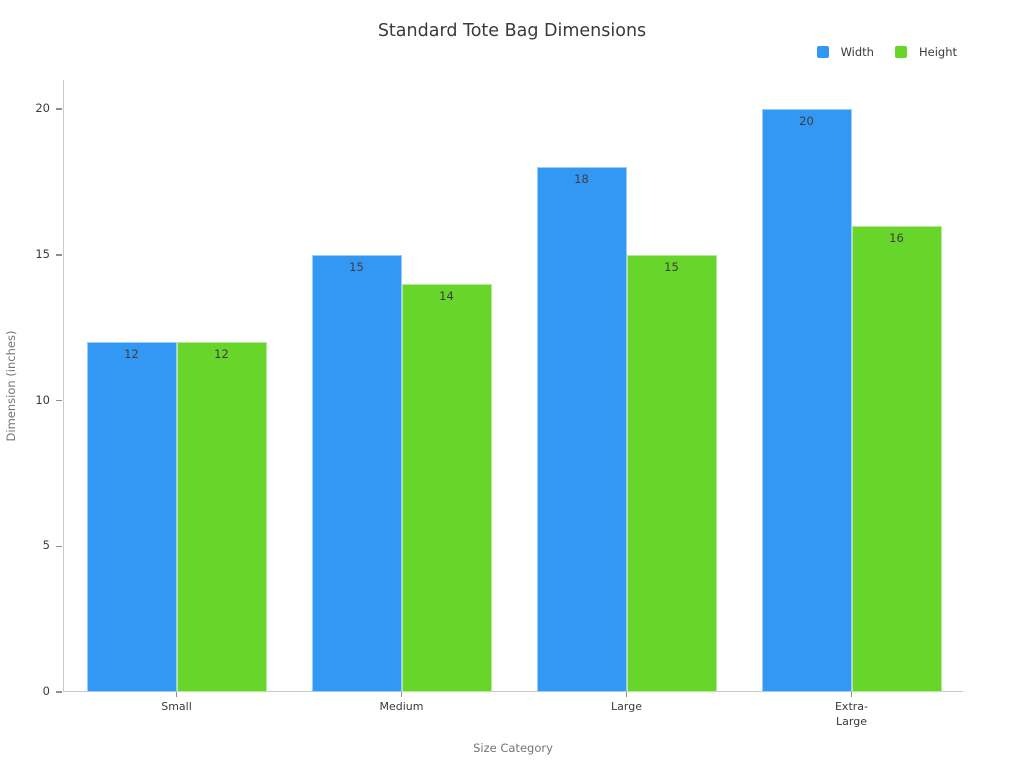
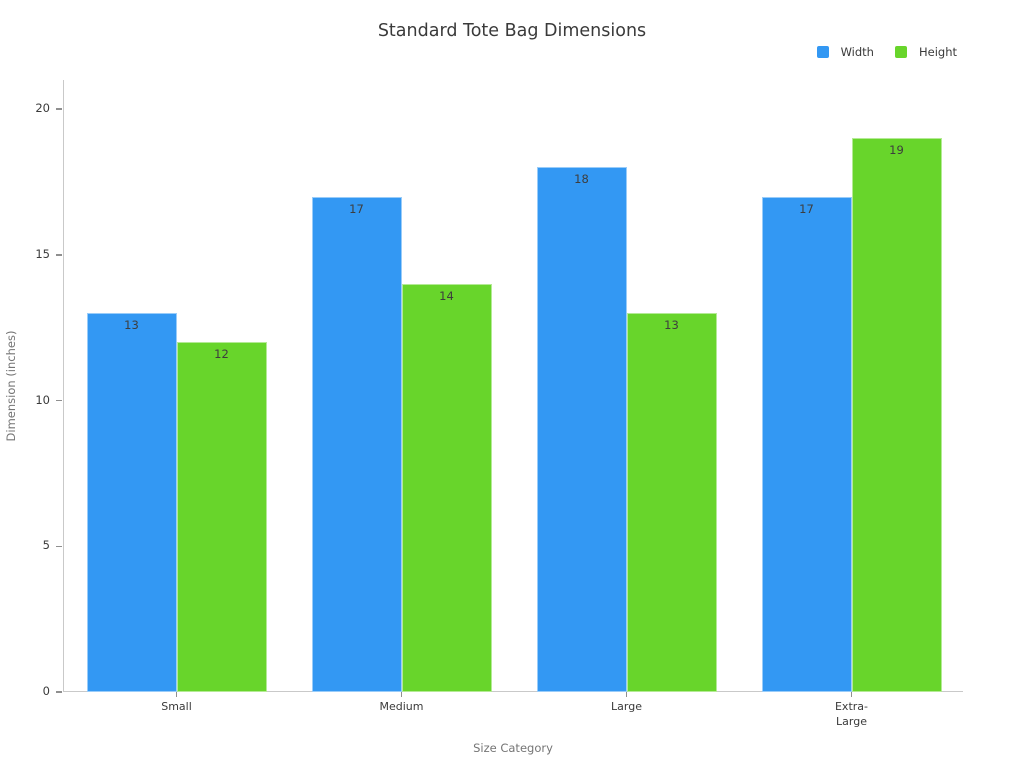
Width/Small: 12 -> 13
Width/Medium: 15 -> 17
Height/Large: 15 -> 13
Width/Extra-Large: 20 -> 17
Height/Extra-Large: 16 -> 19
